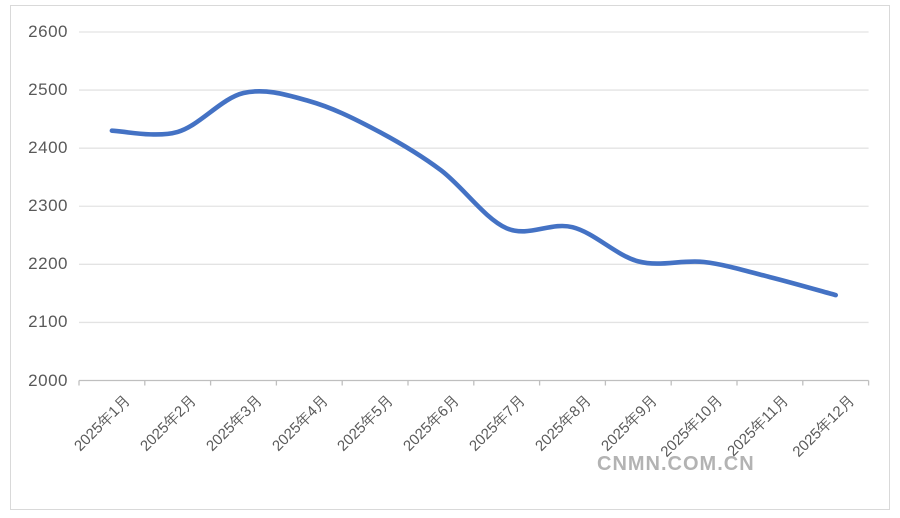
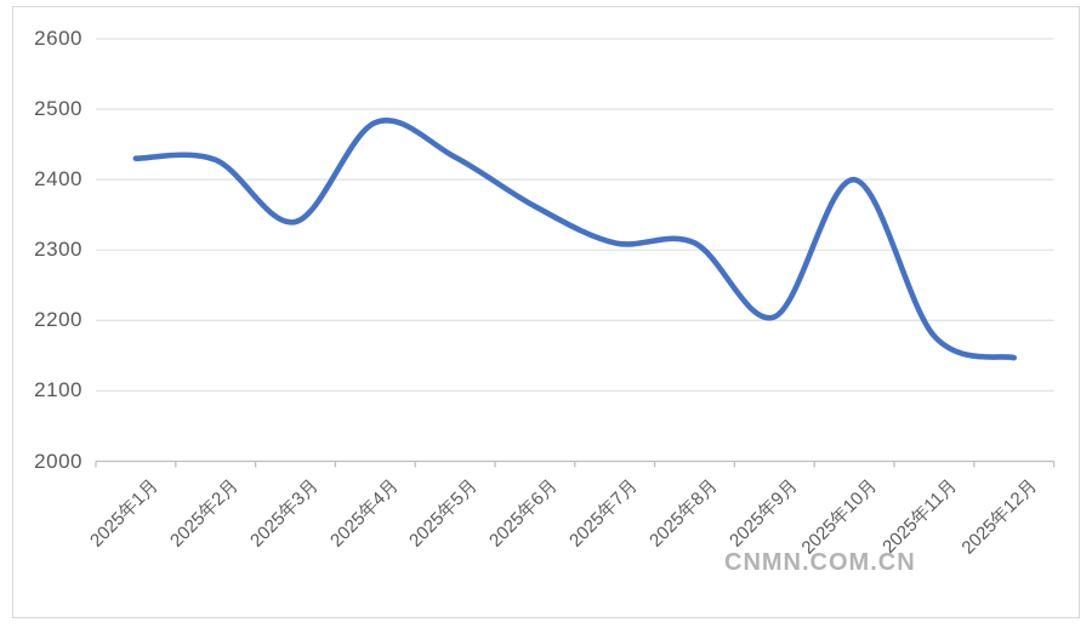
2025年3月: 2500 -> 2340
2025年7月: 2260 -> 2310
2025年8月: 2260 -> 2310
2025年10月: 2200 -> 2400
